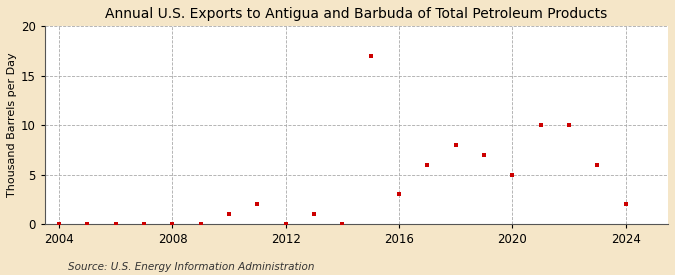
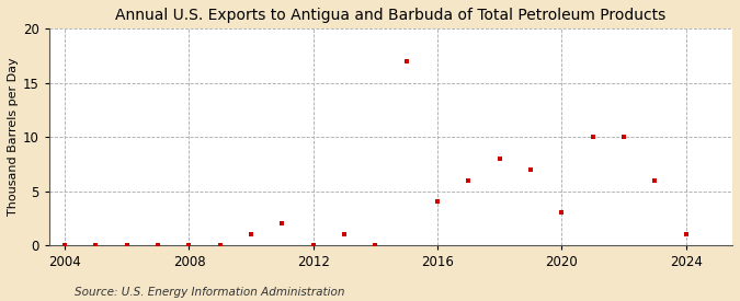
2016: 3 -> 4
2020: 5 -> 3
2024: 2 -> 1
